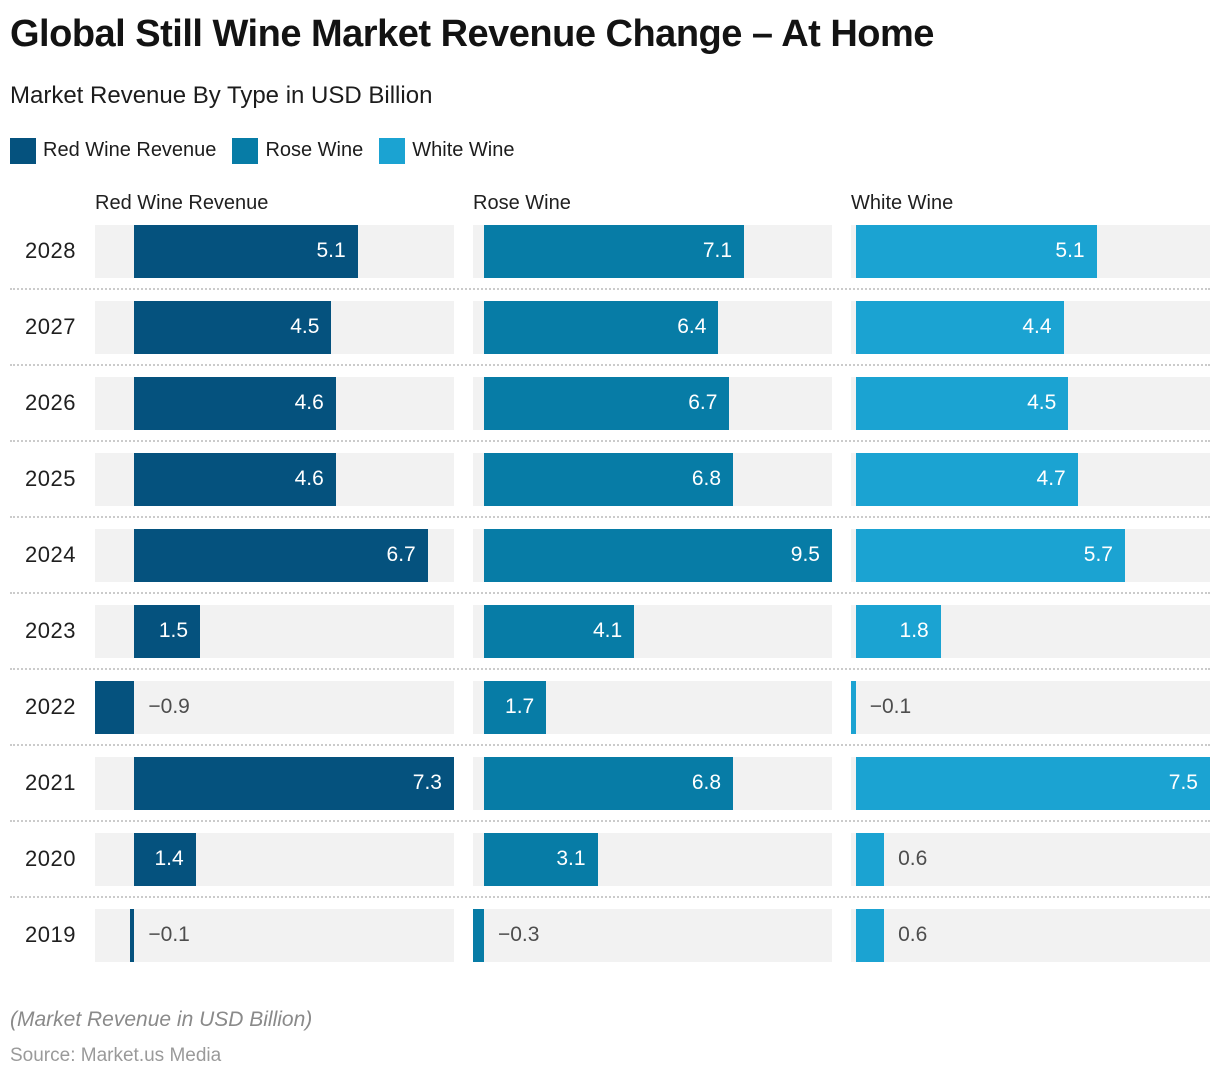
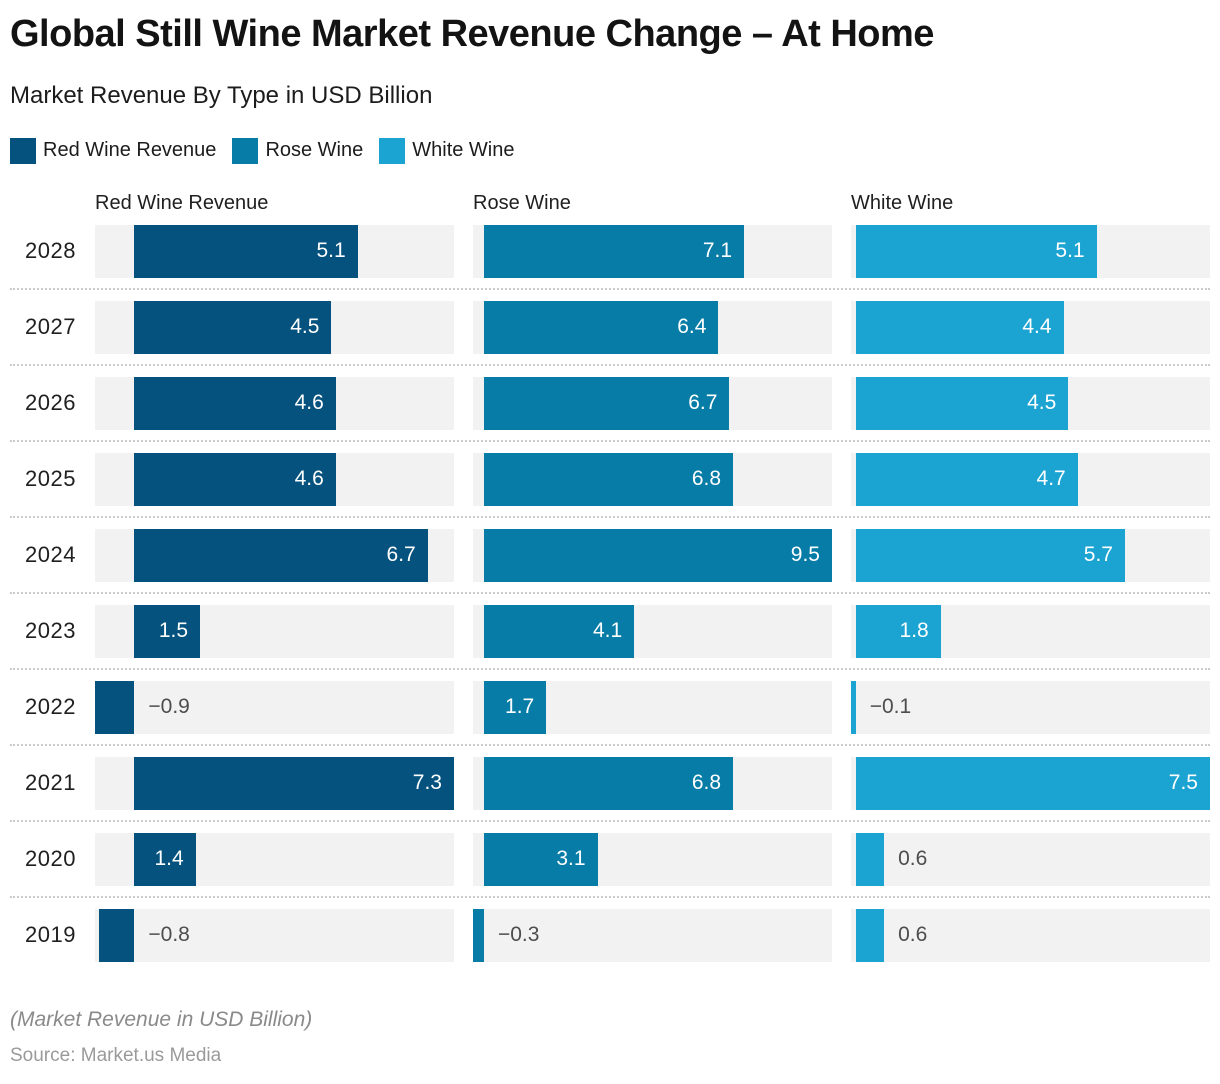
Red Wine Revenue/2019: −0.1 -> −0.8
